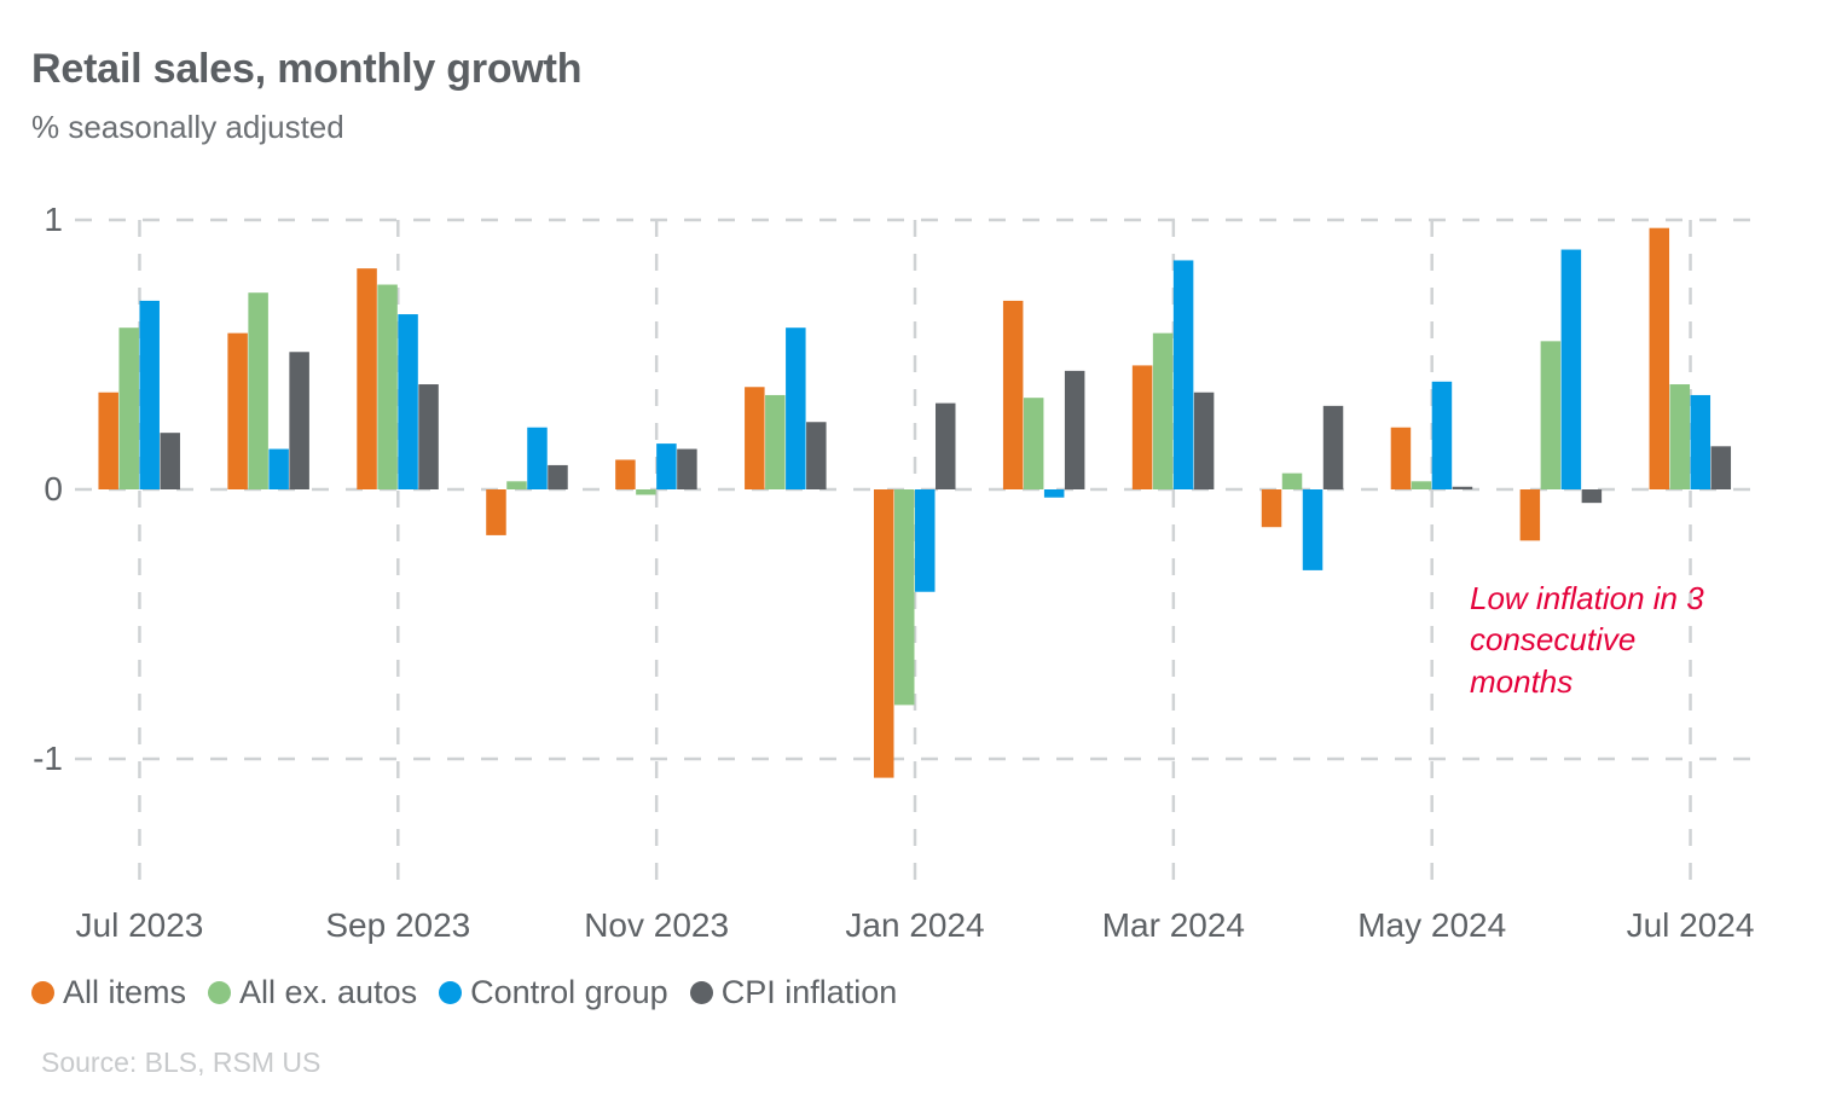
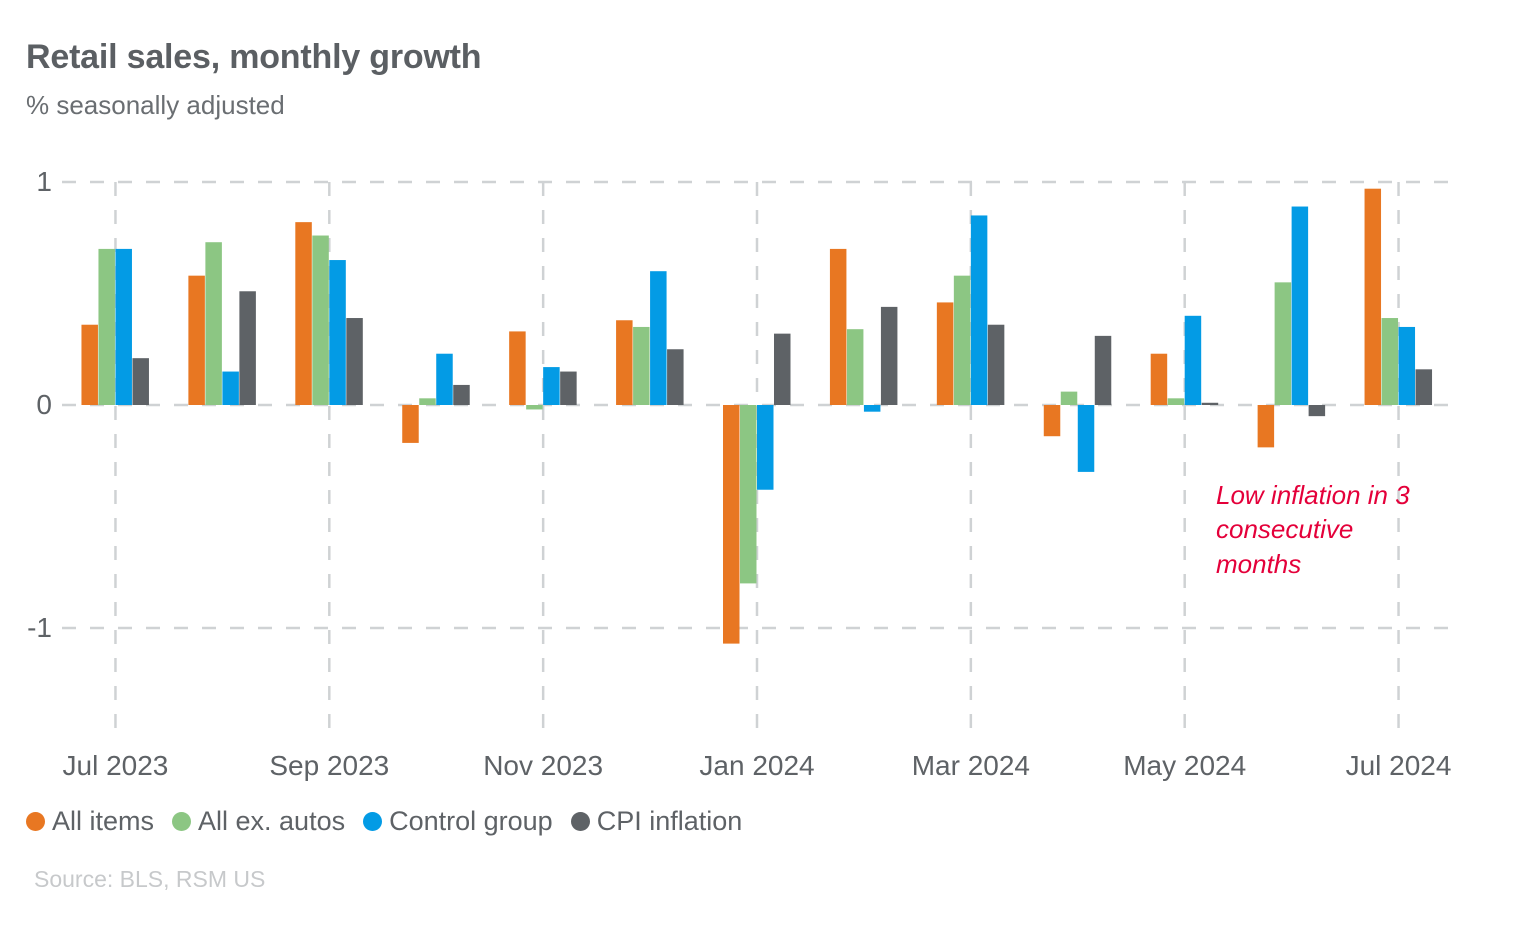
All ex. autos/Jul 2023: 0.60 -> 0.70
All items/Nov 2023: 0.11 -> 0.33
